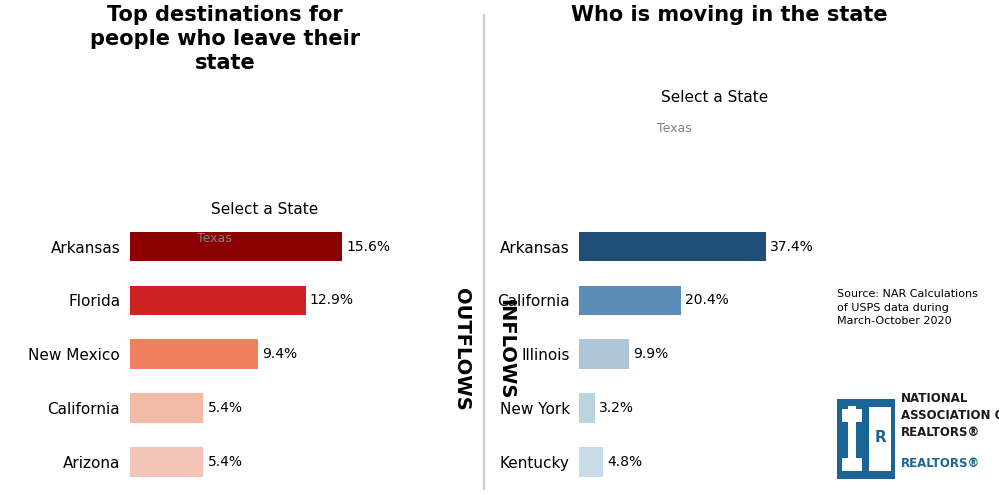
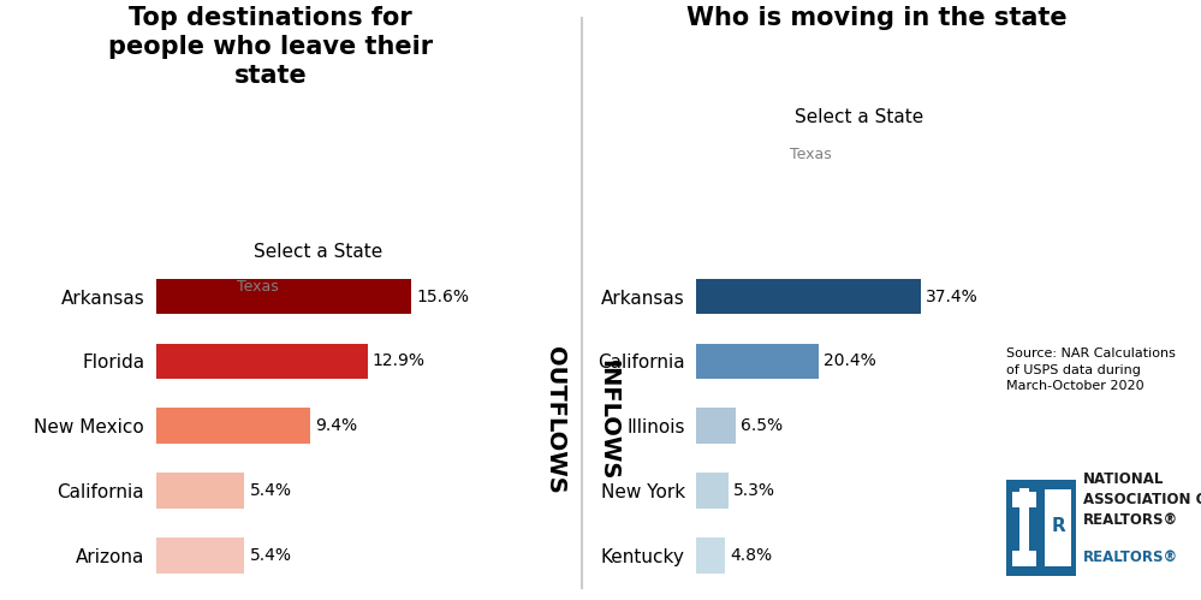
Illinois: 9.9% -> 6.5%
New York: 3.2% -> 5.3%
